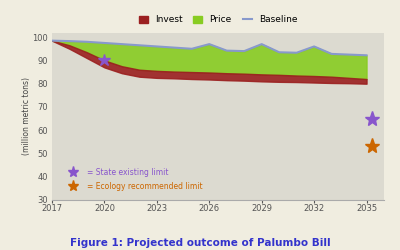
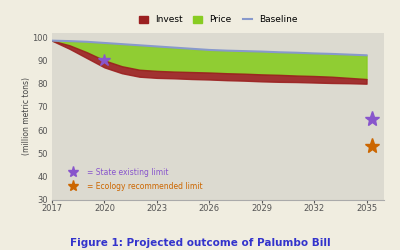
Baseline/2026: 97.0 -> 94.5
Baseline/2029: 97.0 -> 93.8
Baseline/2032: 96.0 -> 93.0
